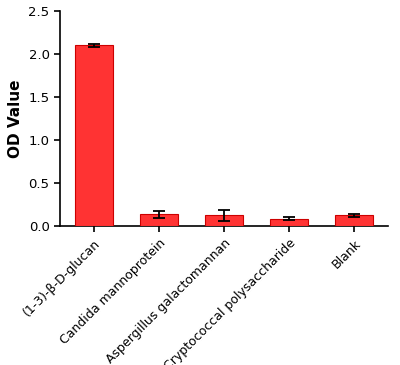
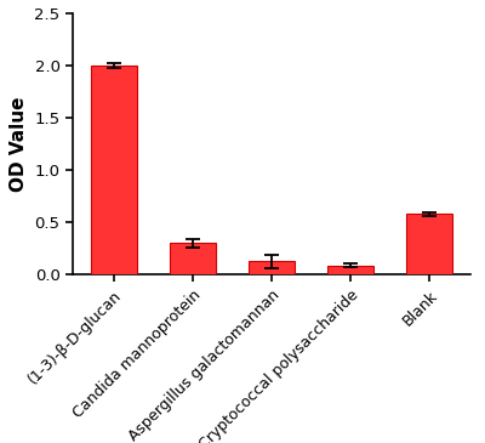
(1-3)-β-D-glucan: 2.10 -> 2.00
Candida mannoprotein: 0.14 -> 0.30
Blank: 0.13 -> 0.58
